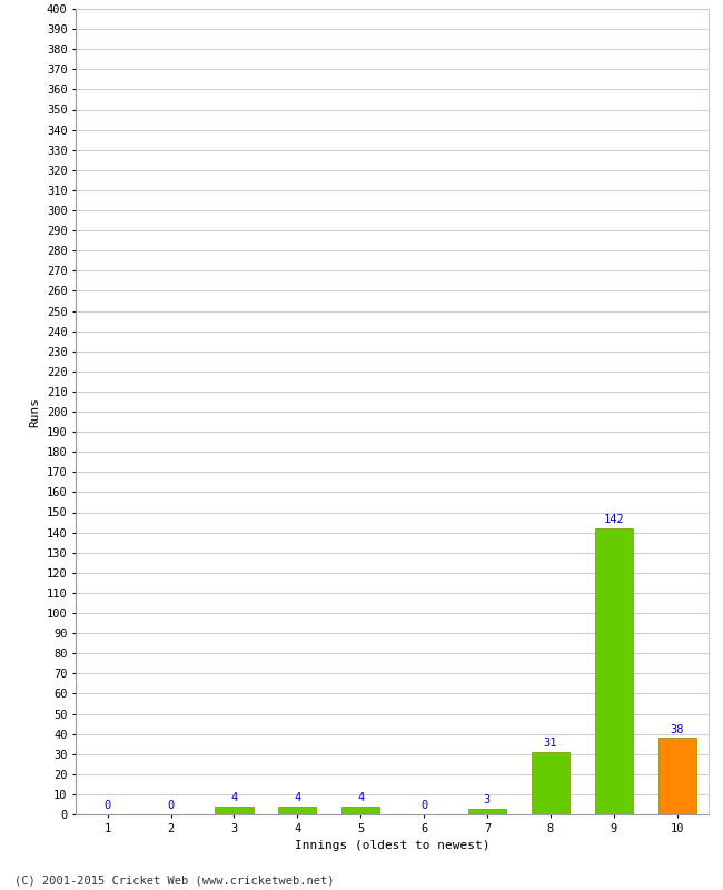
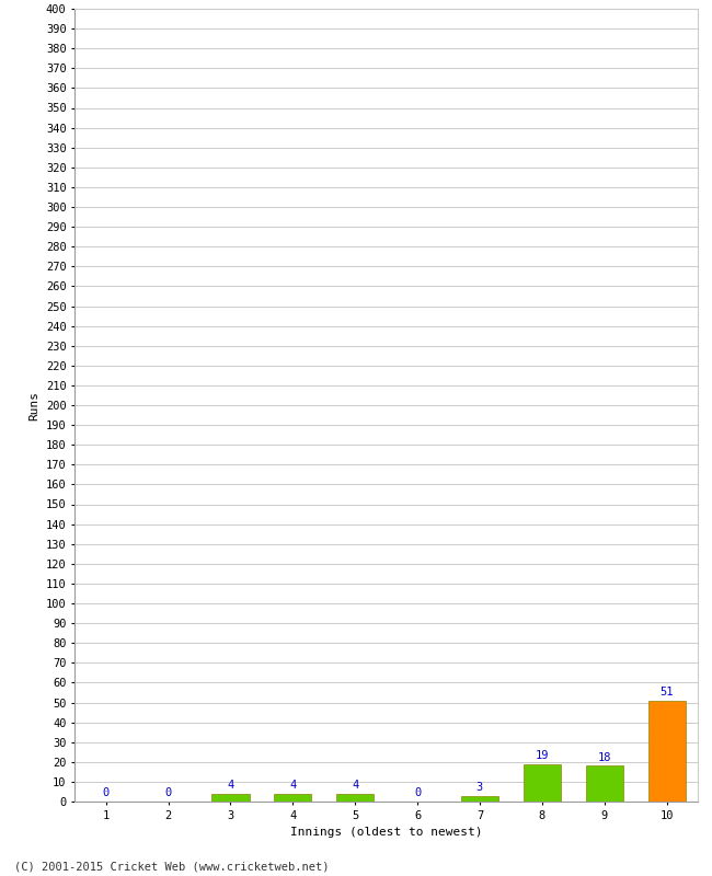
8: 31 -> 19
9: 142 -> 18
10: 38 -> 51
